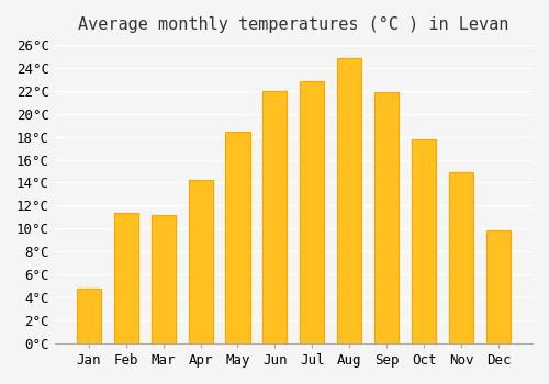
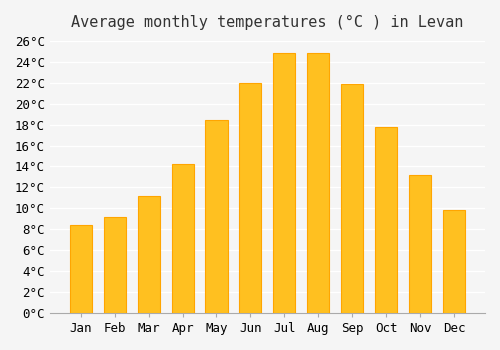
Jan: 4.8°C -> 8.4°C
Feb: 11.4°C -> 9.2°C
Jul: 22.8°C -> 24.8°C
Nov: 14.9°C -> 13.2°C
